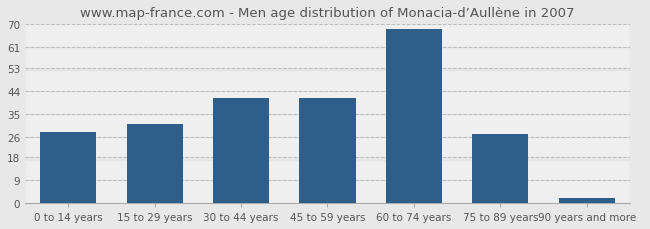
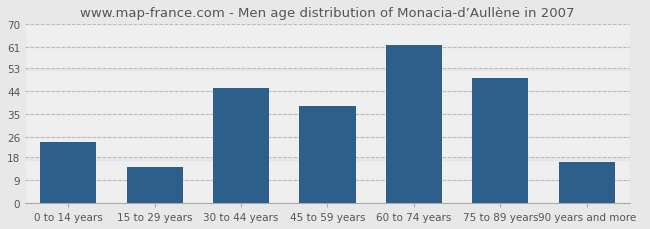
0 to 14 years: 28 -> 24
15 to 29 years: 31 -> 14
30 to 44 years: 41 -> 45
45 to 59 years: 41 -> 38
60 to 74 years: 68 -> 62
75 to 89 years: 27 -> 49
90 years and more: 2 -> 16
